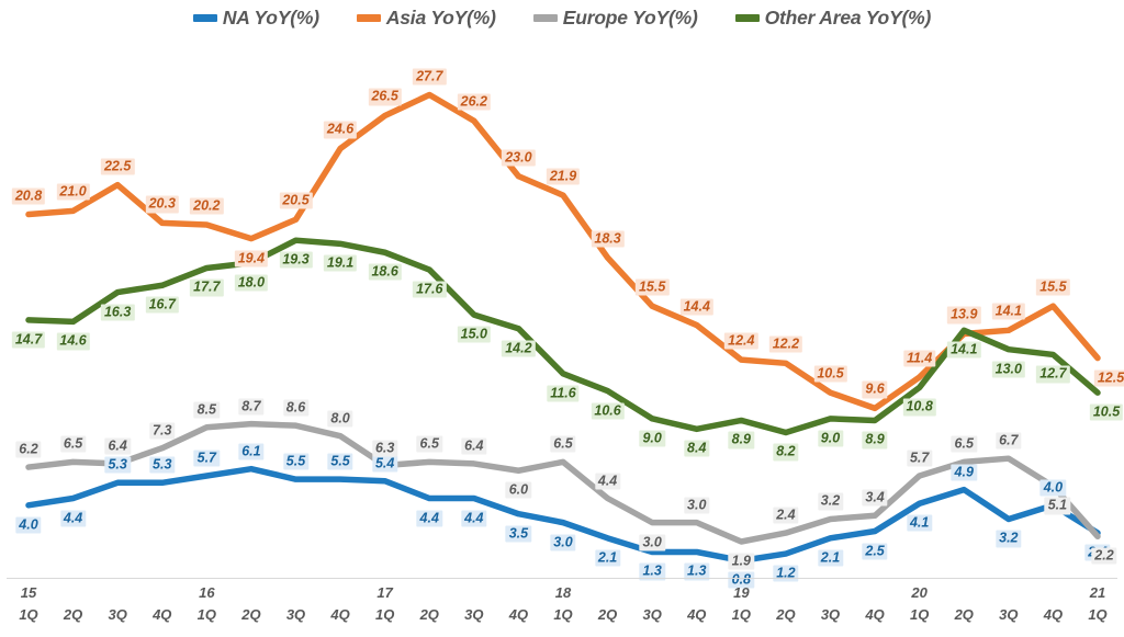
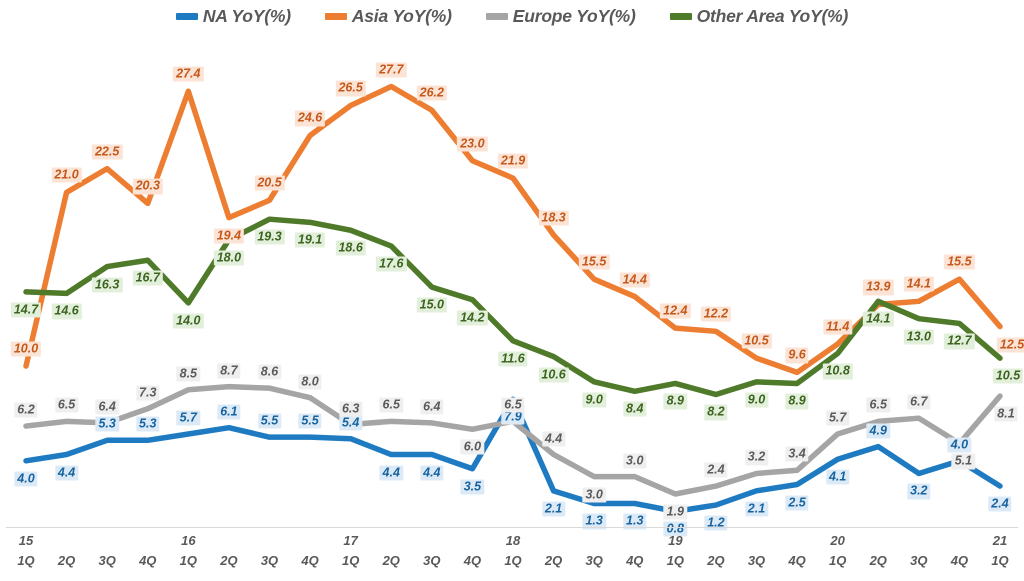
Asia YoY(%)/15 1Q: 20.8 -> 10.0
Asia YoY(%)/16 1Q: 20.2 -> 27.4
Other Area YoY(%)/16 1Q: 17.7 -> 14.0
NA YoY(%)/18 1Q: 3.0 -> 7.9
Europe YoY(%)/21 1Q: 2.2 -> 8.1
